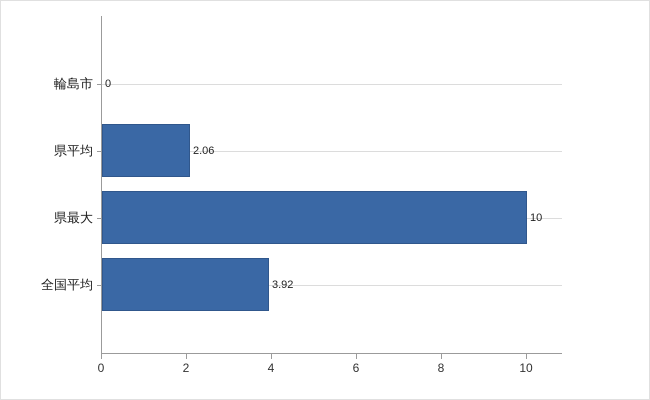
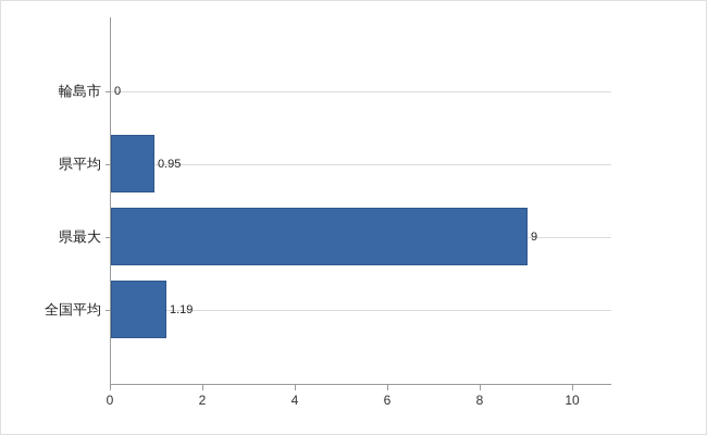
県平均: 2.06 -> 0.95
県最大: 10 -> 9
全国平均: 3.92 -> 1.19
